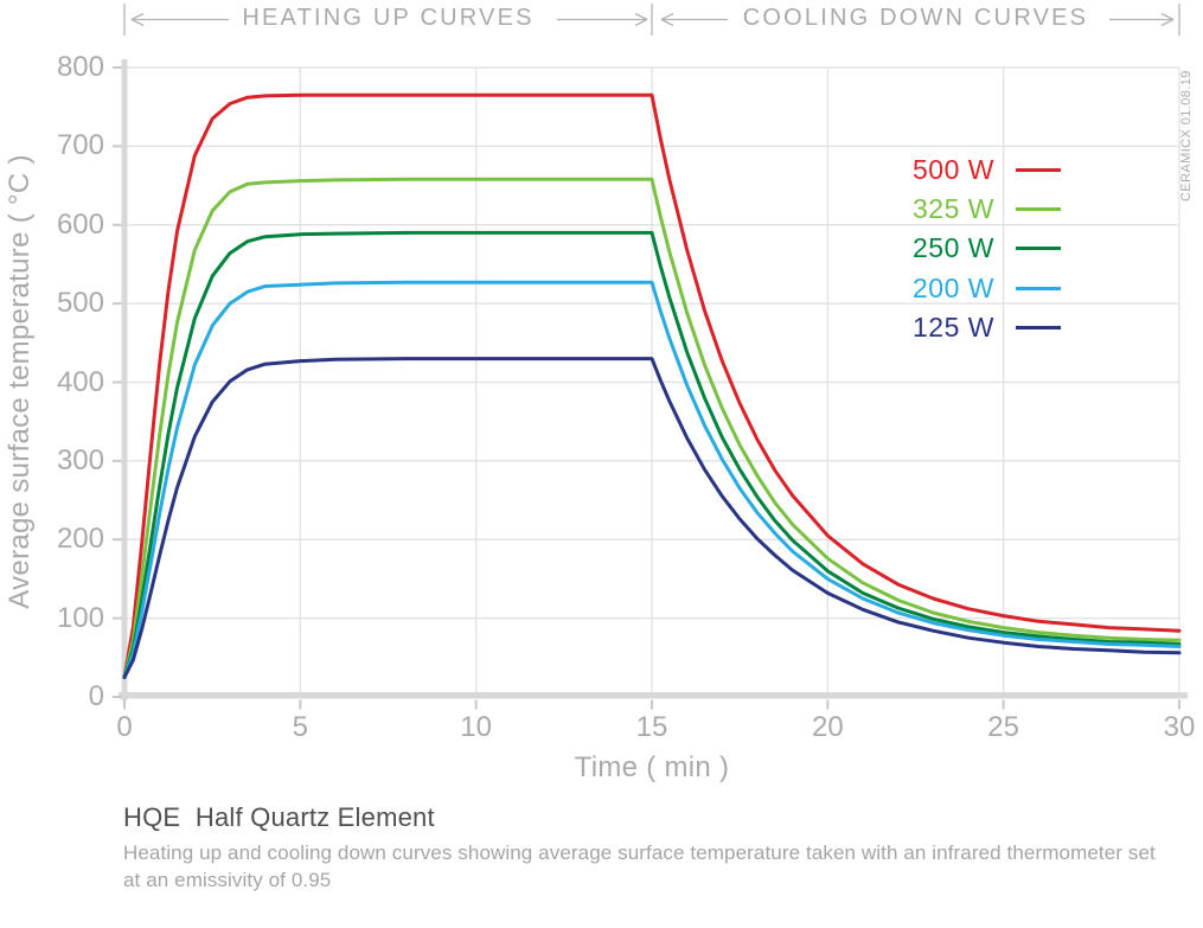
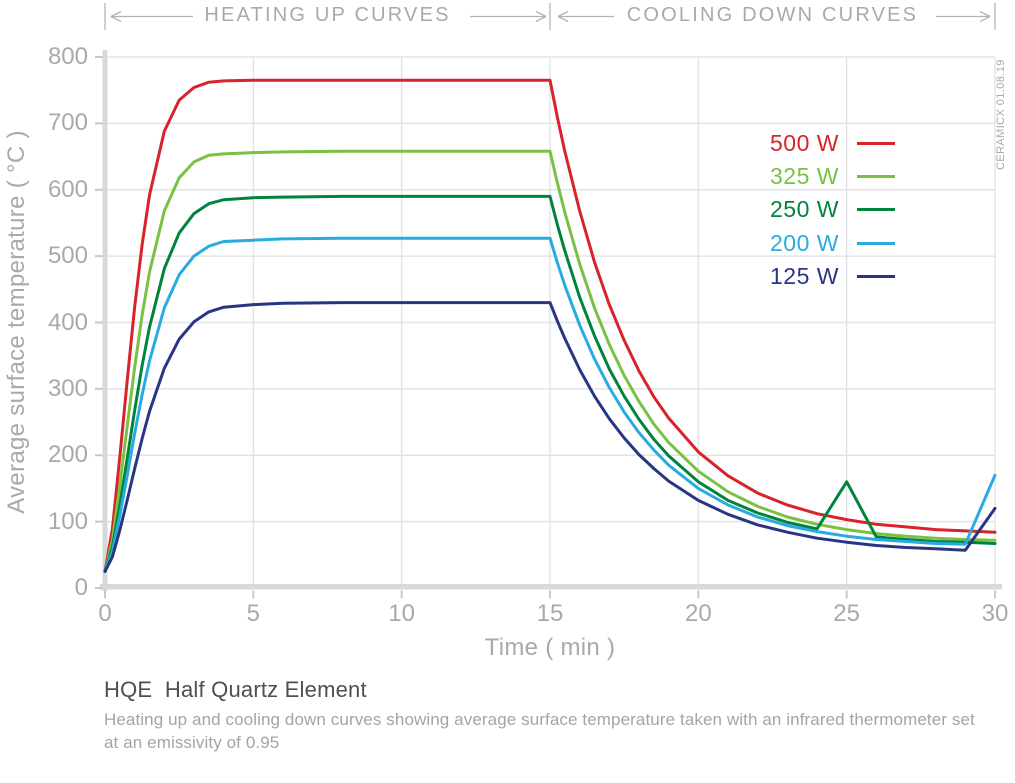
250 W/25: 80 -> 160
200 W/30: 60 -> 170
125 W/30: 60 -> 120
